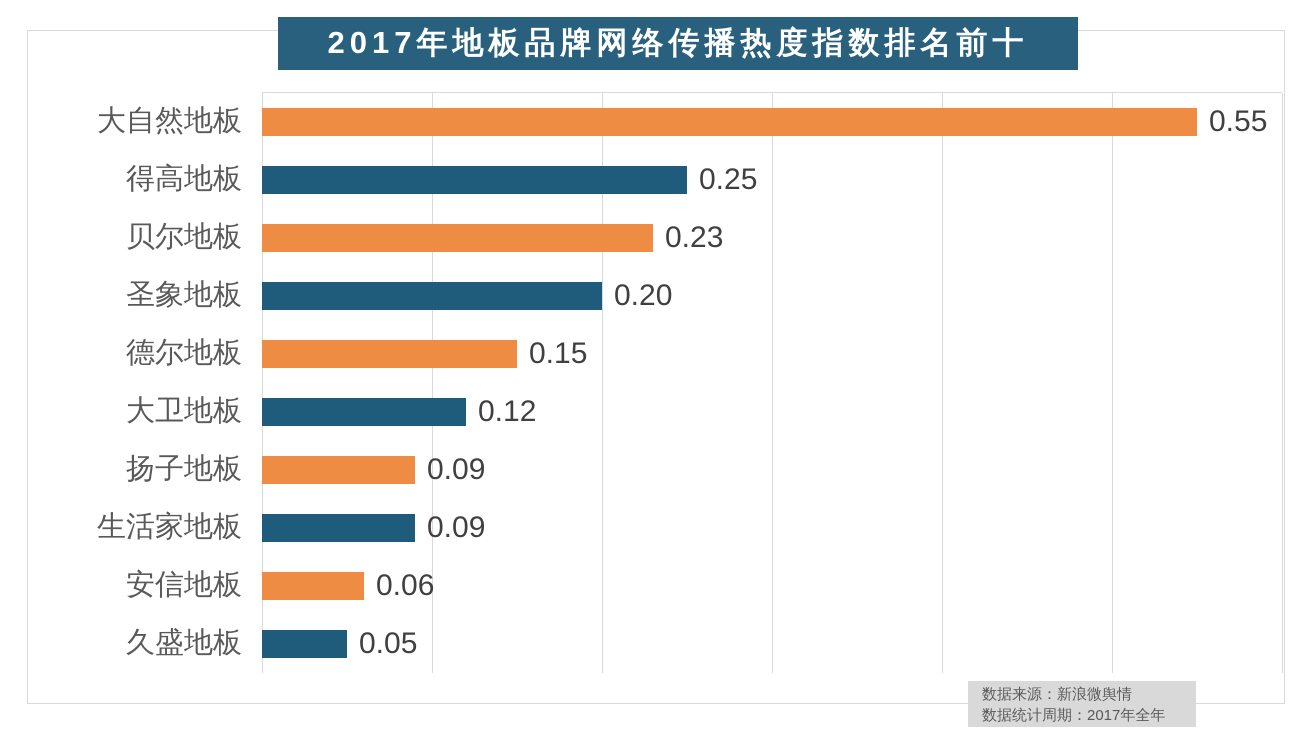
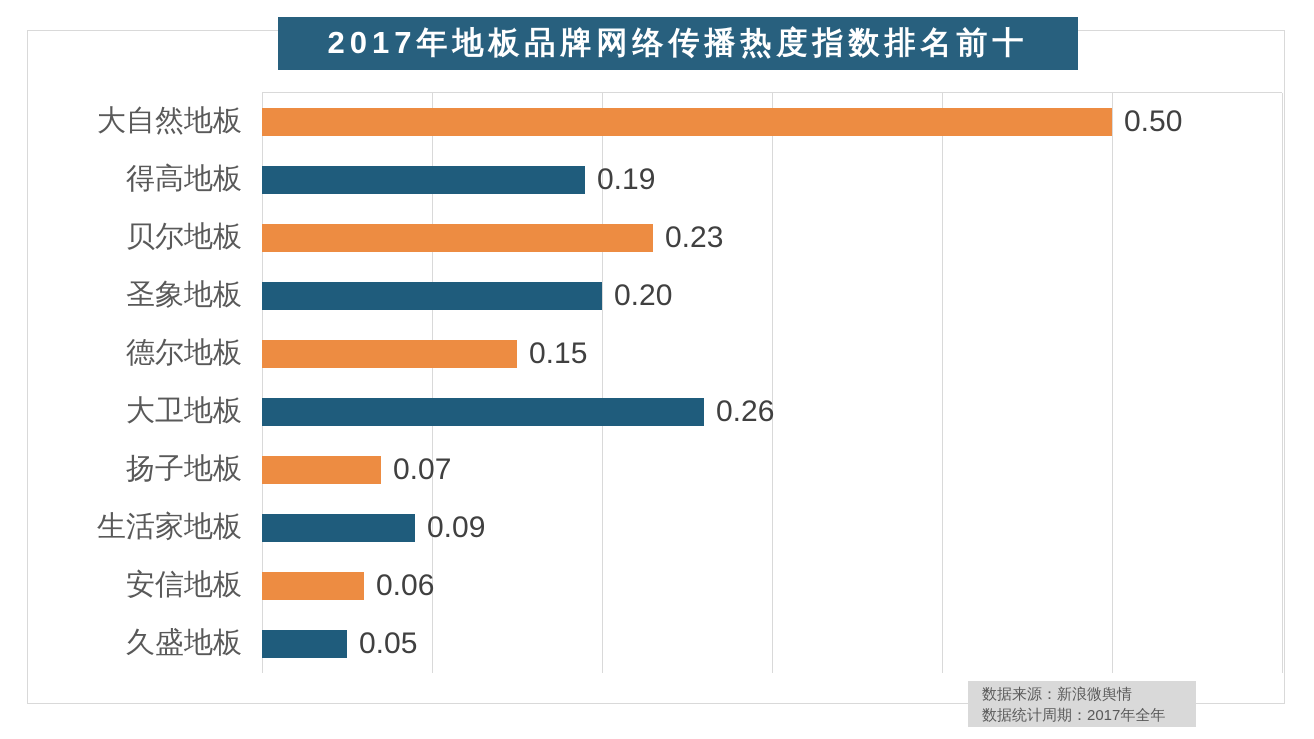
大自然地板: 0.55 -> 0.50
得高地板: 0.25 -> 0.19
大卫地板: 0.12 -> 0.26
扬子地板: 0.09 -> 0.07
